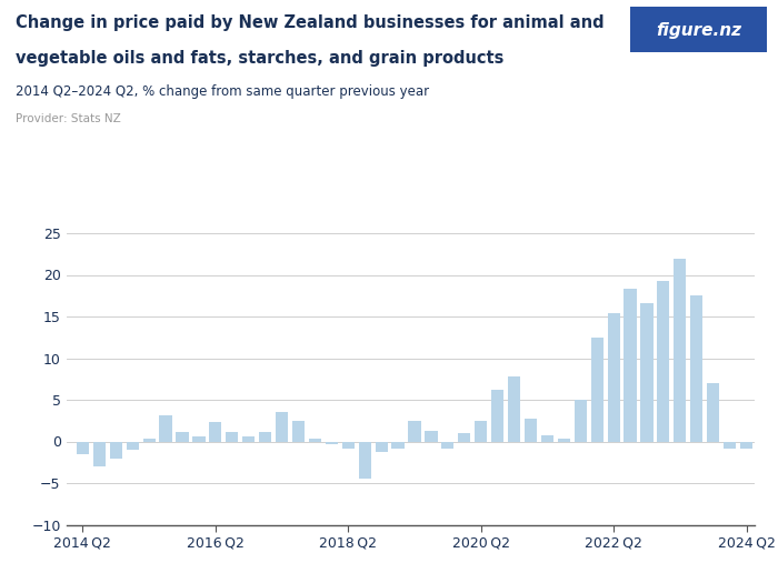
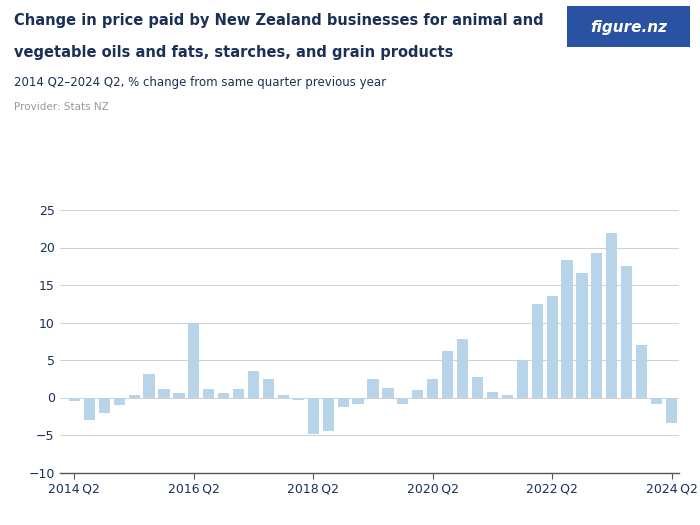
2014 Q2: -1.5 -> -0.4
2016 Q2: 2.4 -> 10.0
2018 Q2: -0.8 -> -4.8
2022 Q2: 15.4 -> 13.6
2024 Q2: -0.8 -> -3.4
